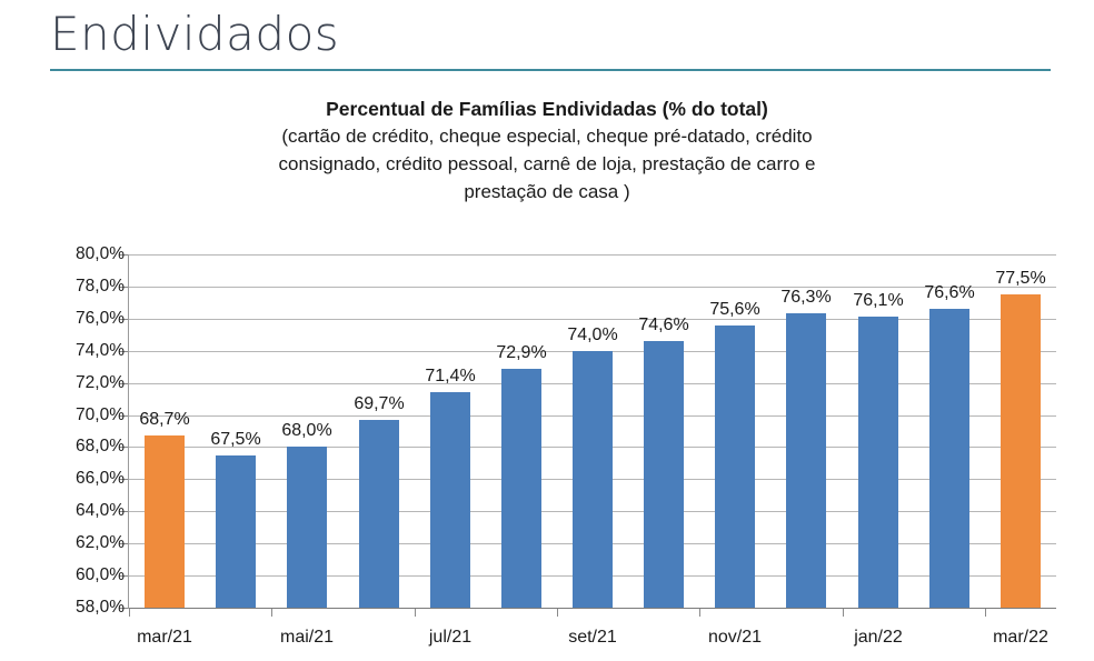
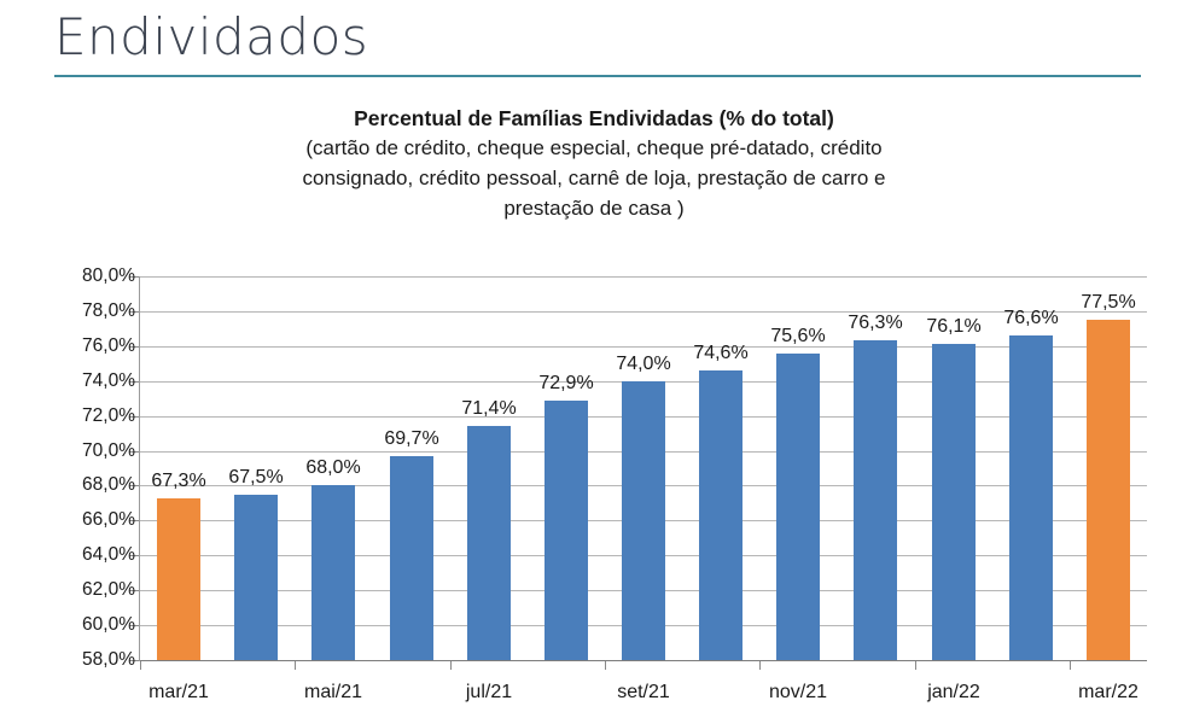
mar/21: 68,7% -> 67,3%
